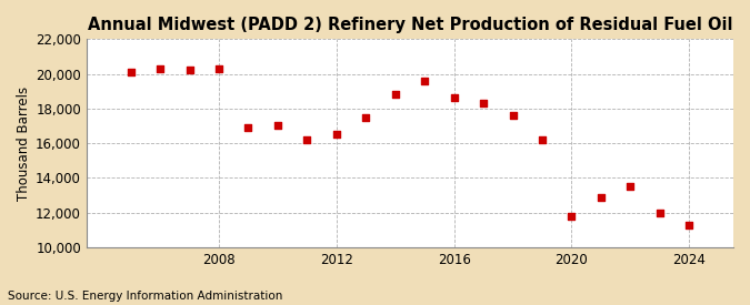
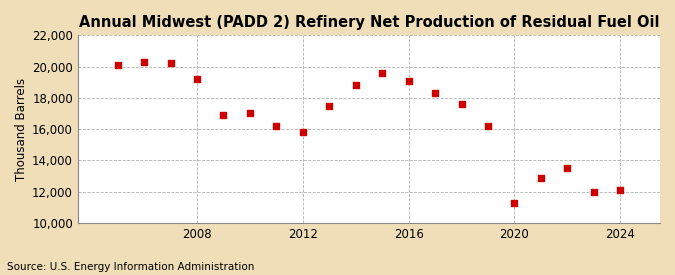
2008: 20,300 -> 19,200
2012: 16,500 -> 15,800
2016: 18,600 -> 19,100
2020: 11,800 -> 11,300
2024: 11,300 -> 12,100
